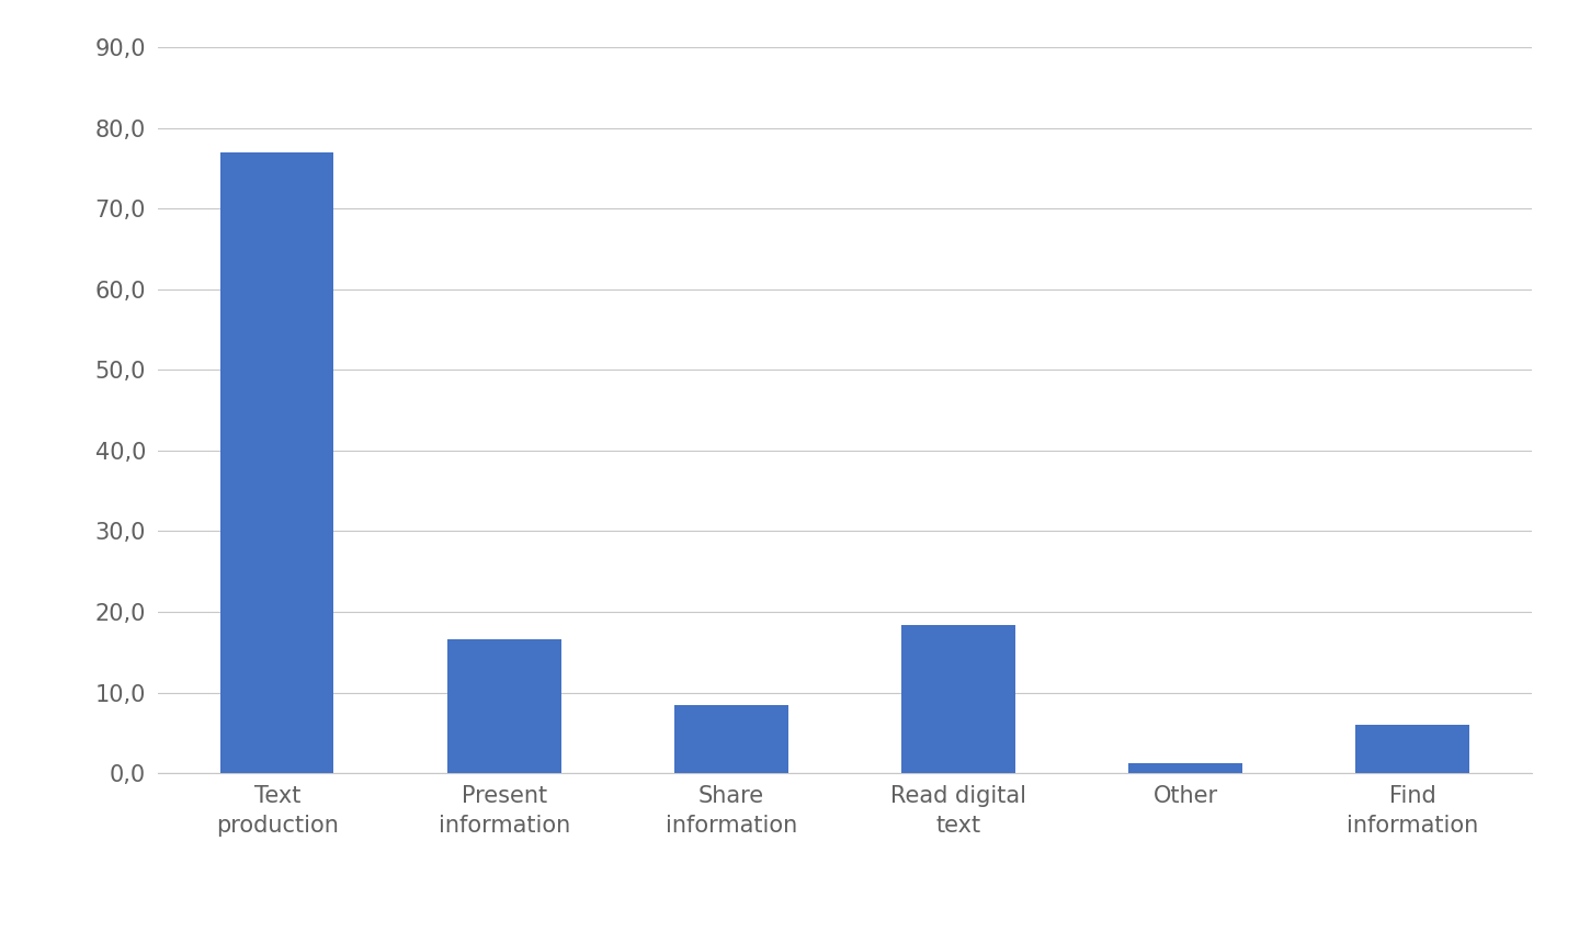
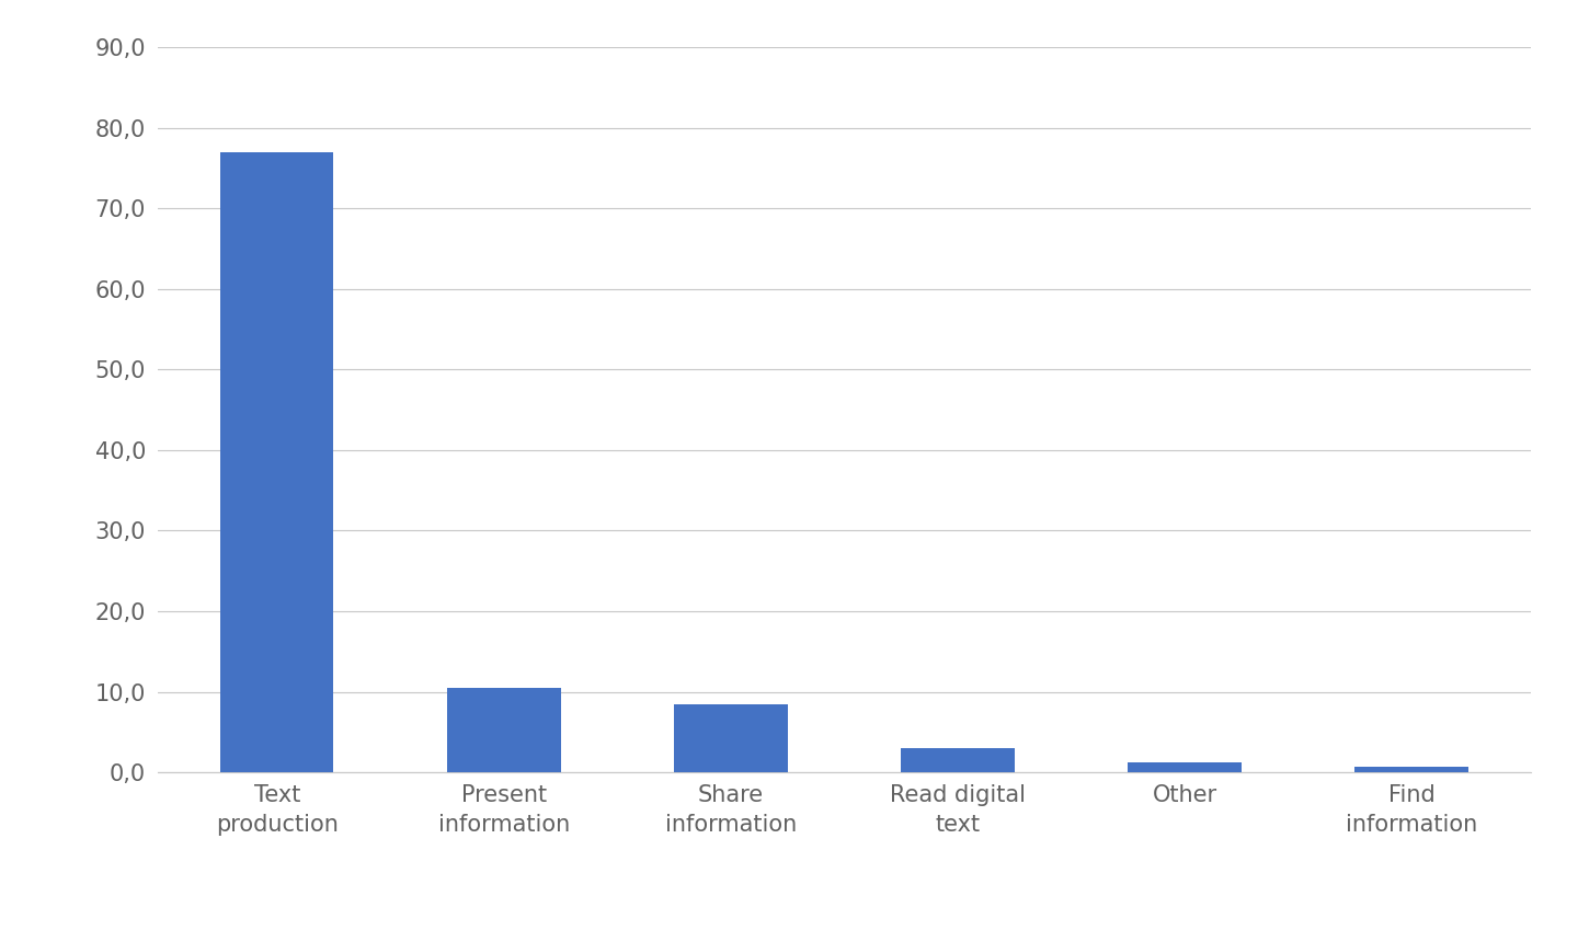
Present information: 16,6 -> 10,5
Read digital text: 18,4 -> 3,0
Find information: 6,0 -> 0,7
